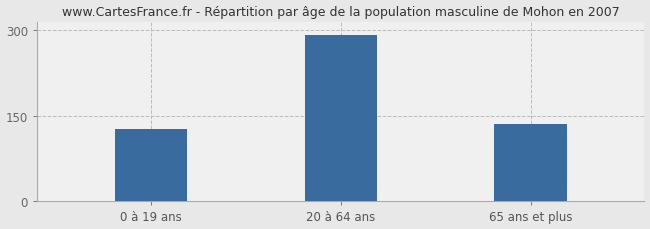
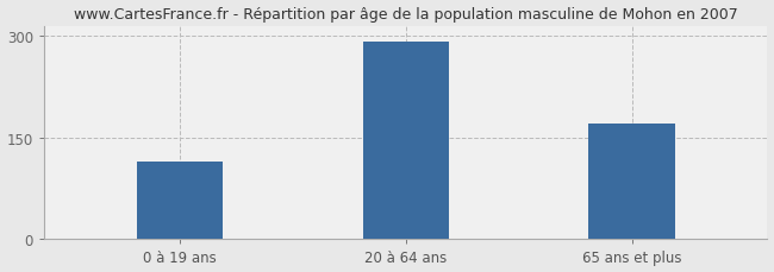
0 à 19 ans: 126 -> 114
65 ans et plus: 135 -> 170
